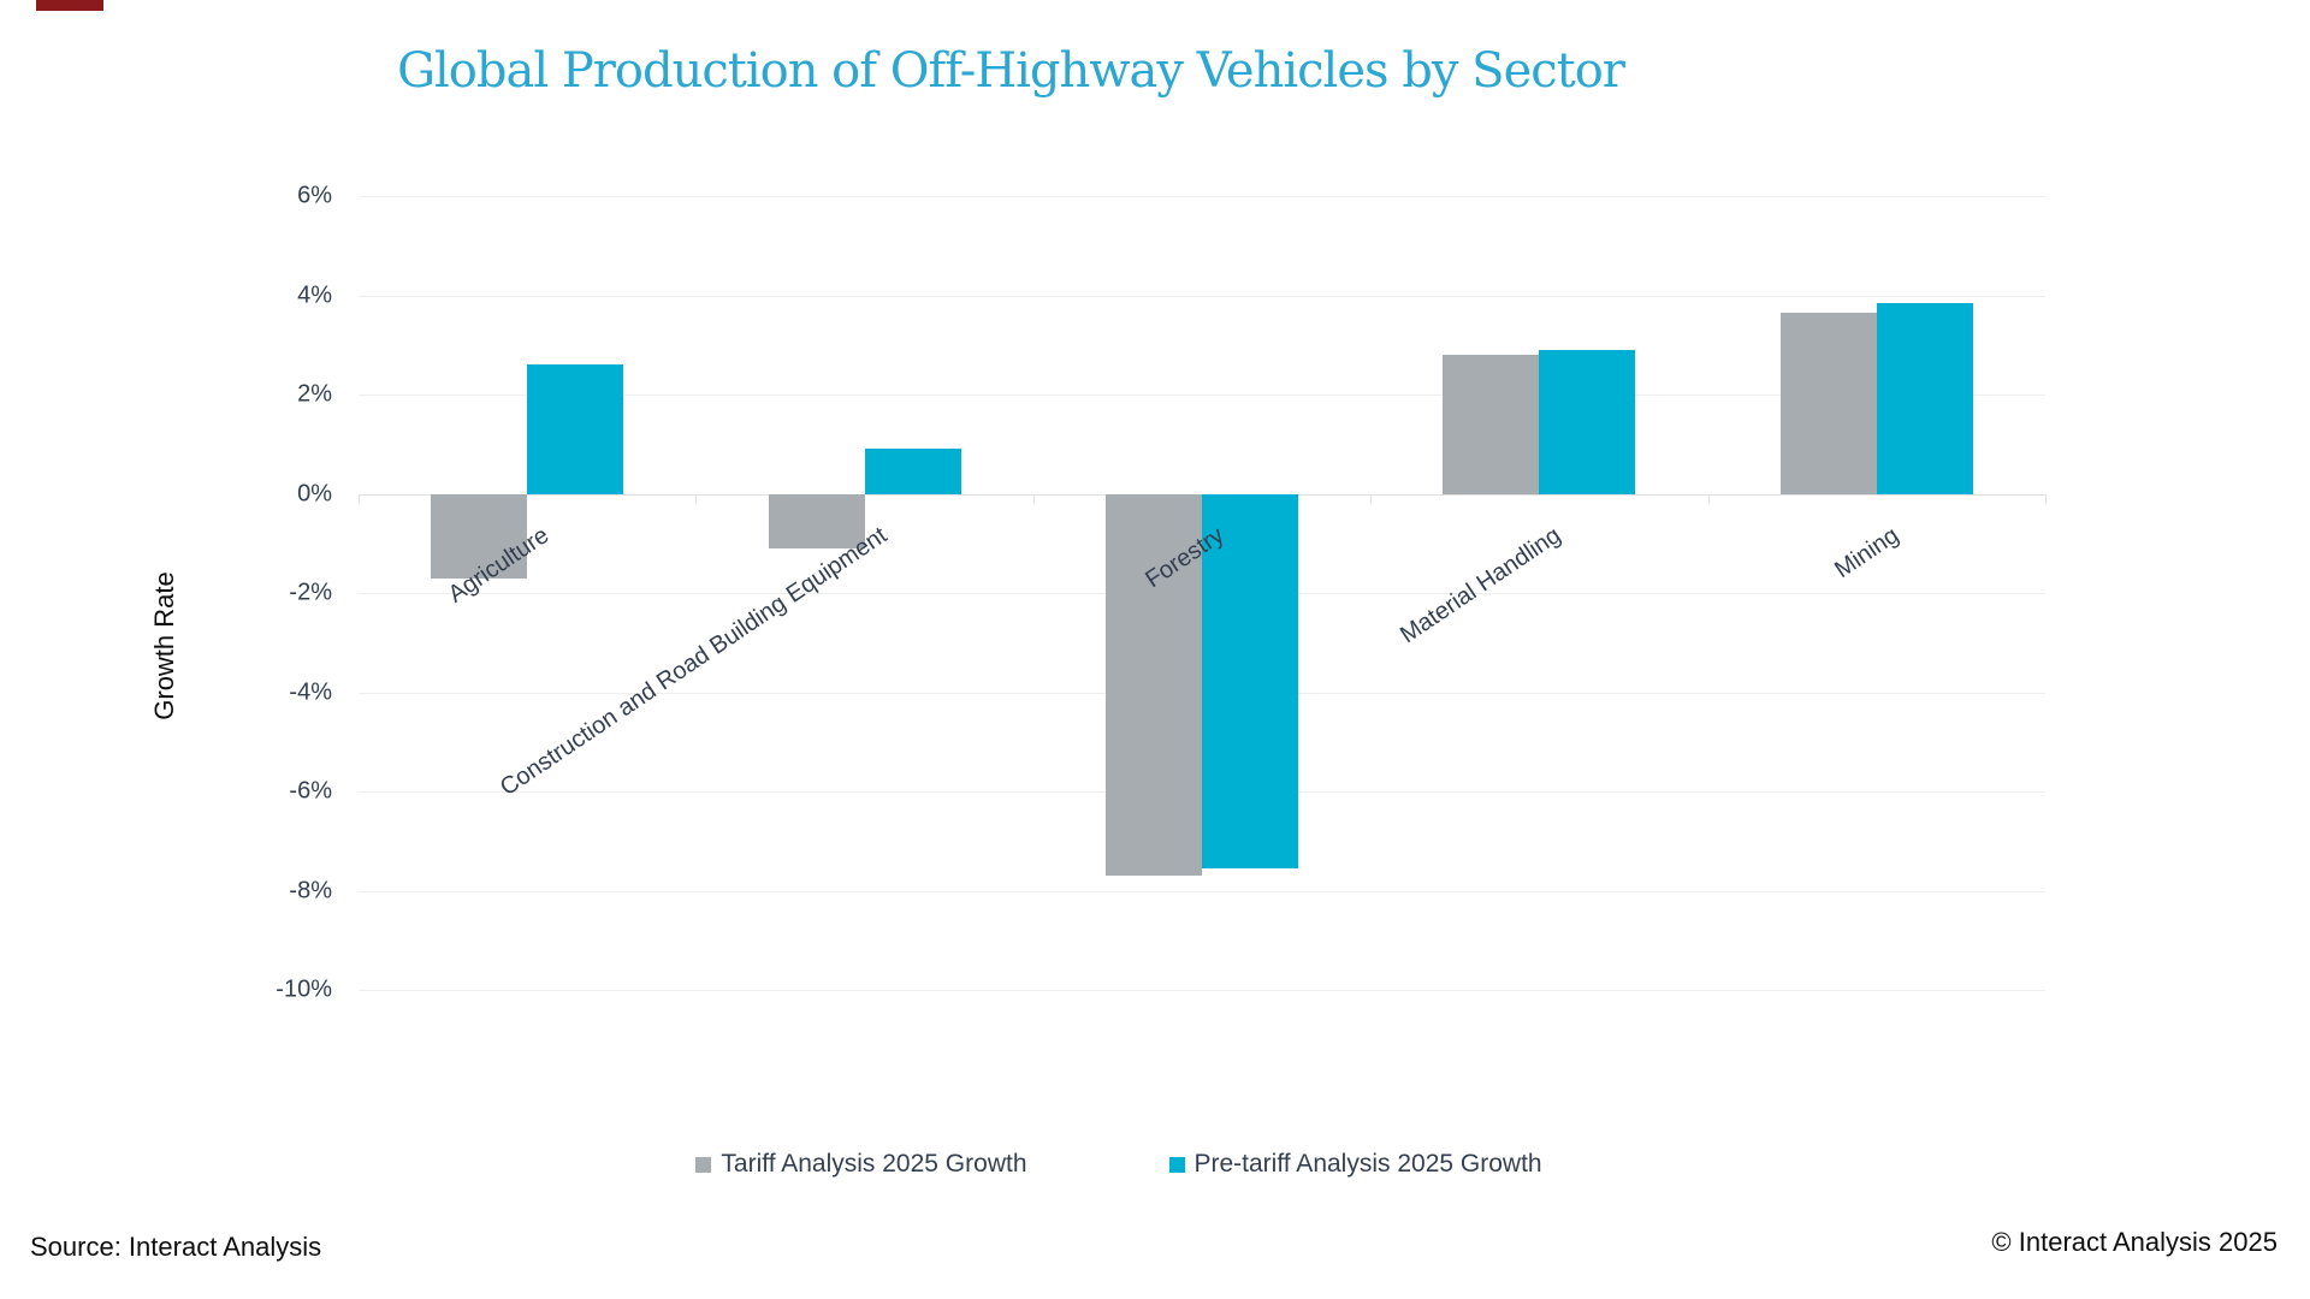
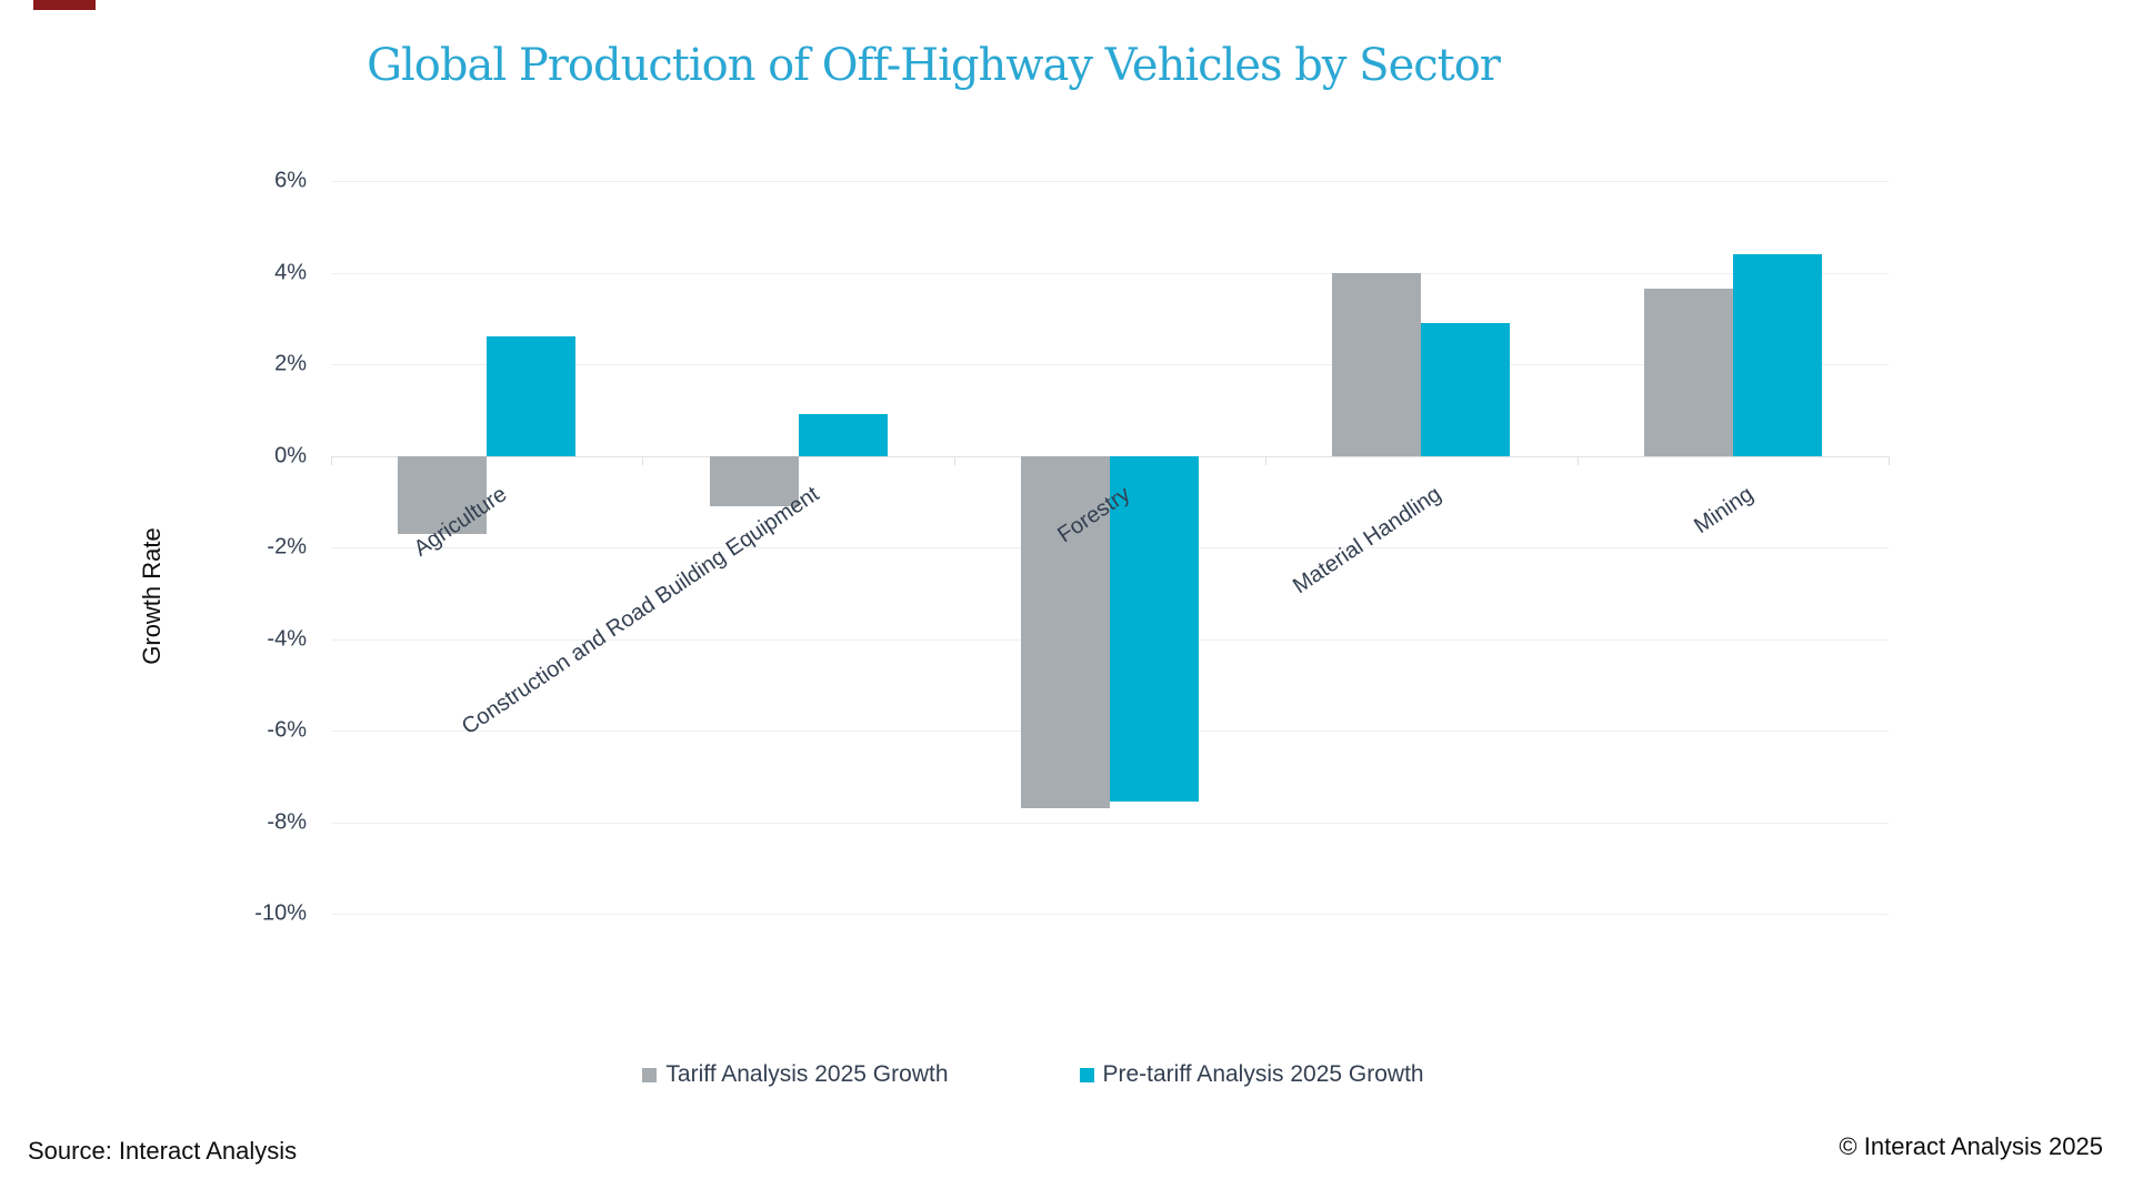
Tariff Analysis 2025 Growth/Material Handling: 2.8% -> 4.0%
Pre-tariff Analysis 2025 Growth/Mining: 3.9% -> 4.4%
